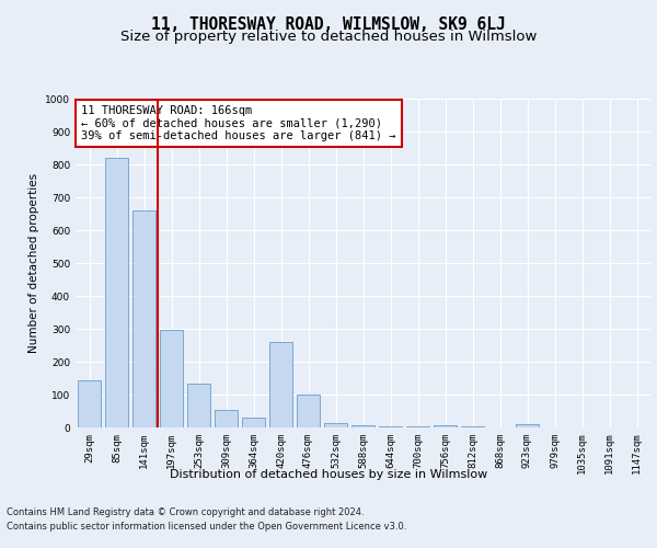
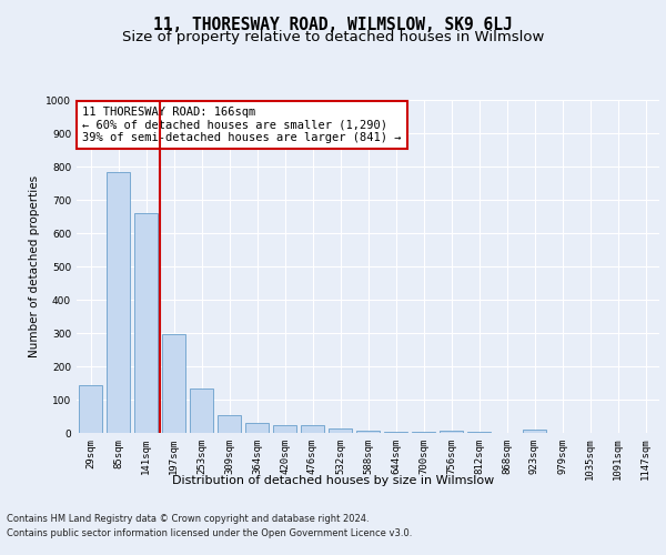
85sqm: 820 -> 783
420sqm: 260 -> 22
476sqm: 100 -> 22
